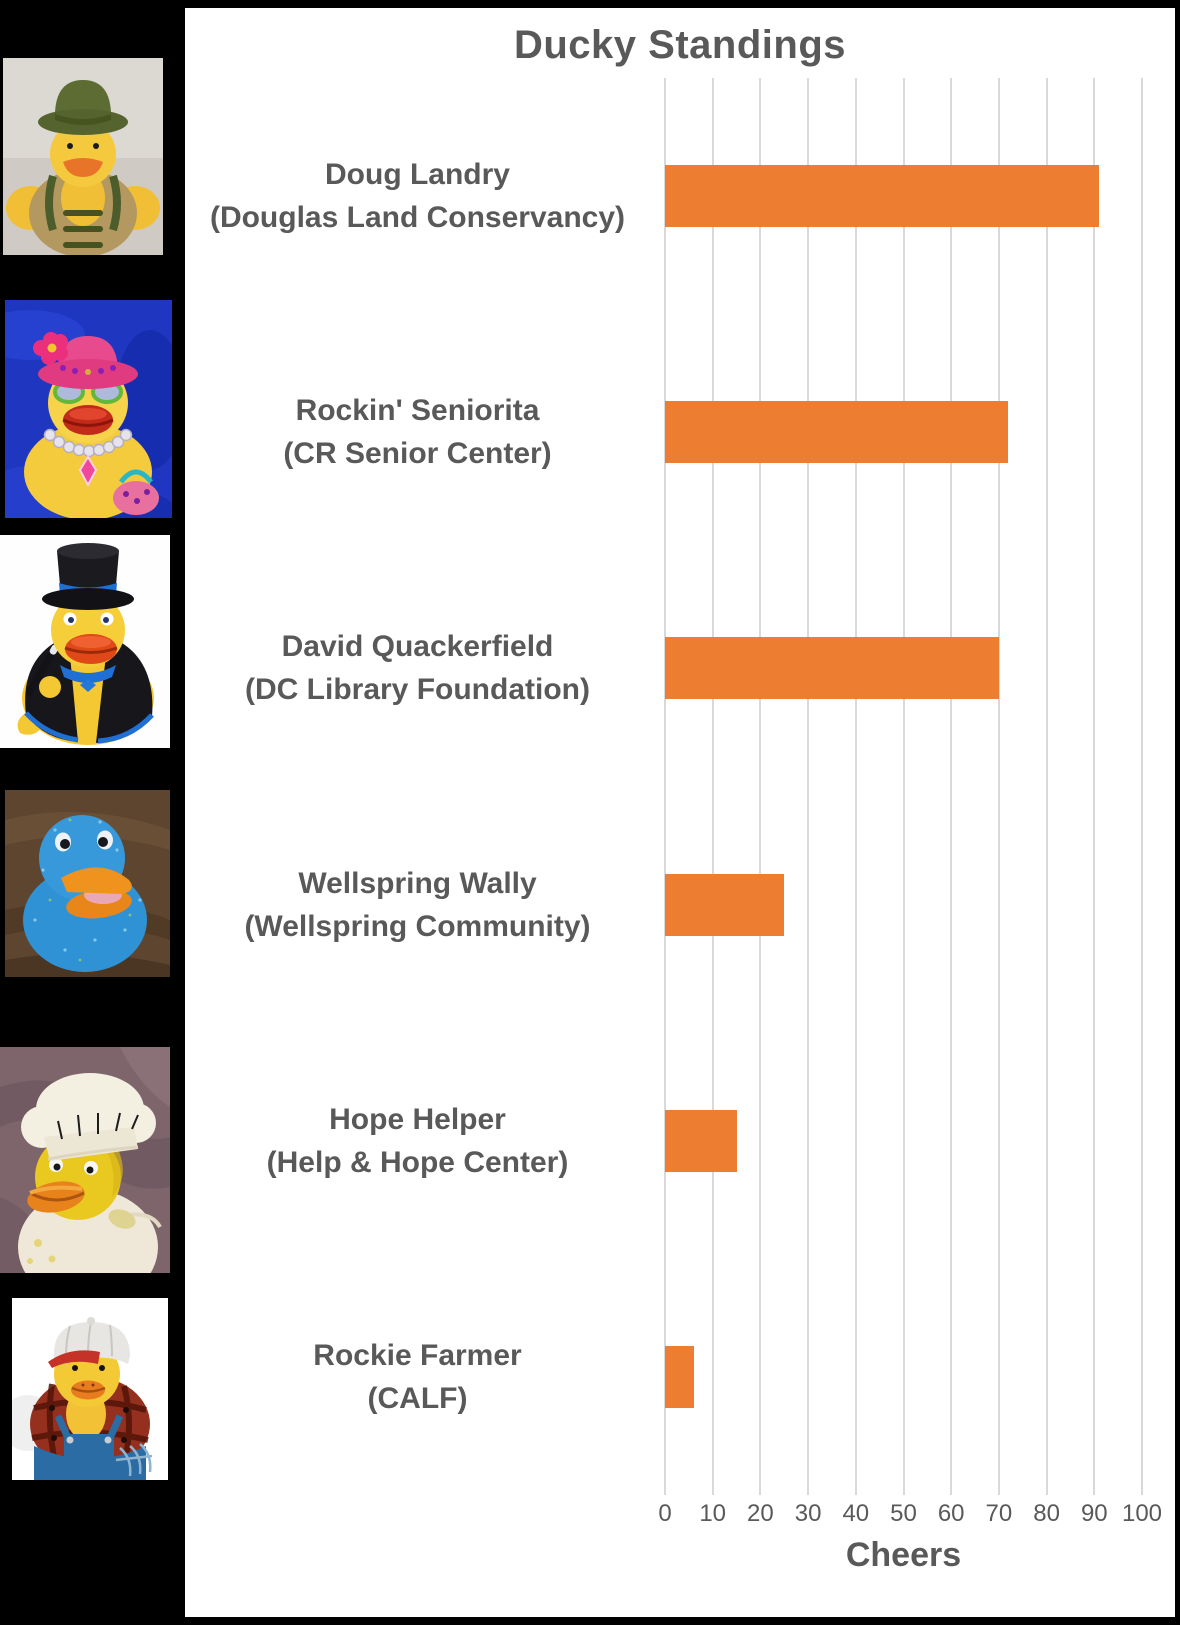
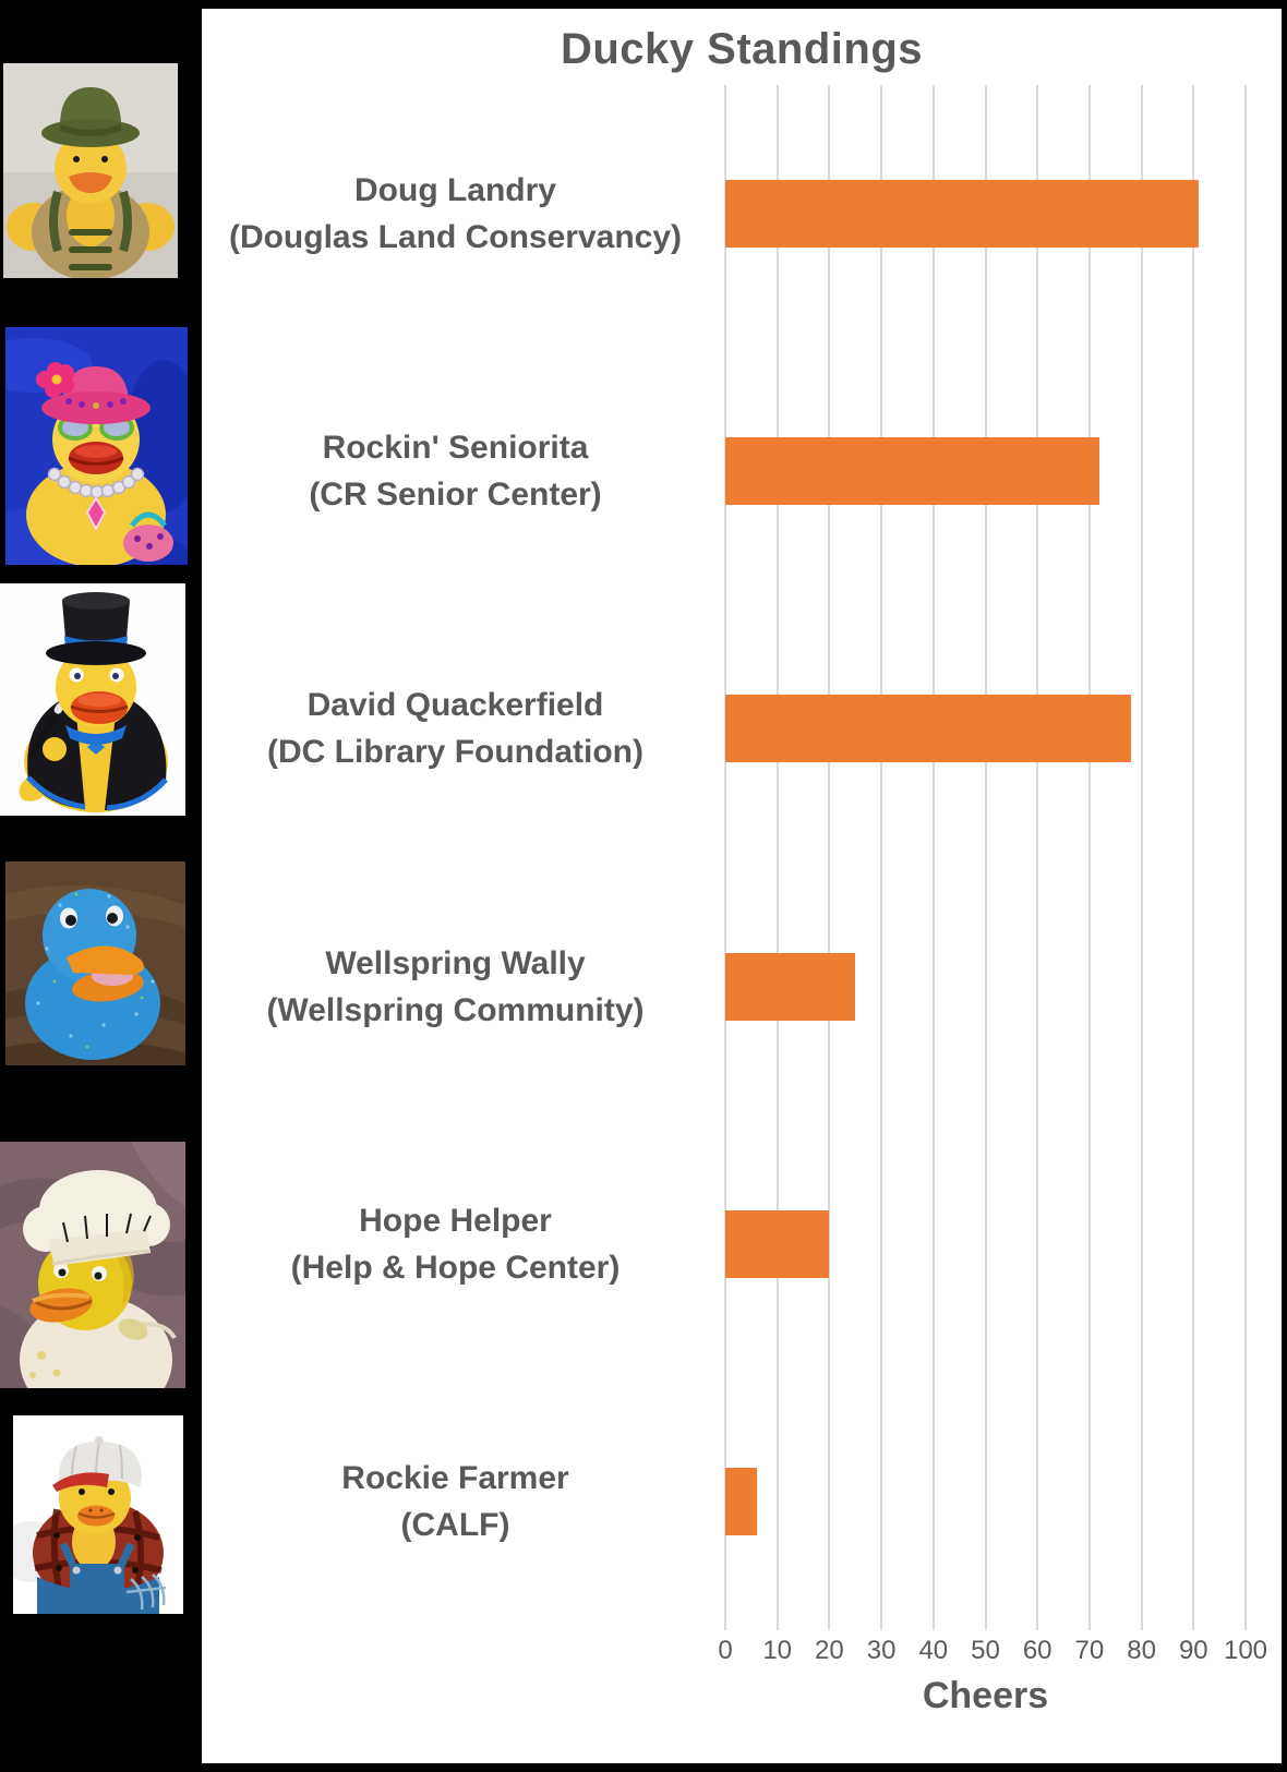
David Quackerfield (DC Library Foundation): 70 -> 78
Hope Helper (Help & Hope Center): 15 -> 20
